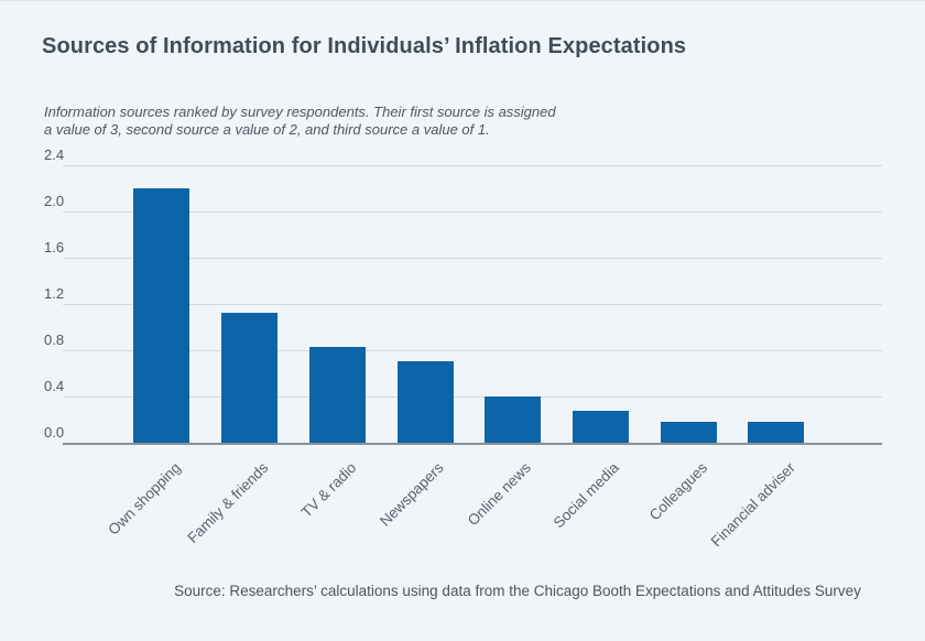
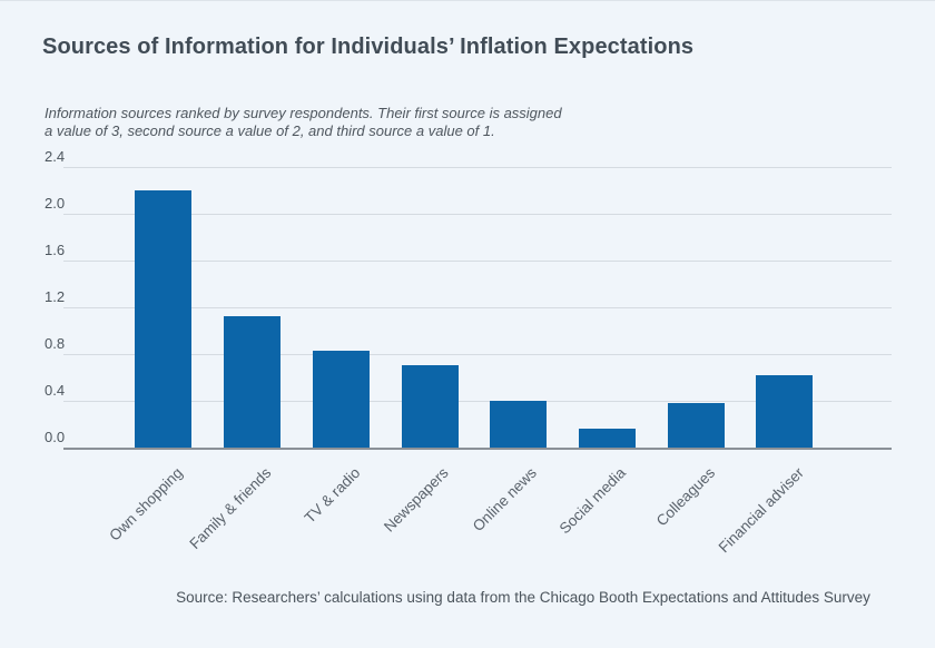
Social media: 0.28 -> 0.16
Colleagues: 0.18 -> 0.38
Financial adviser: 0.18 -> 0.62
